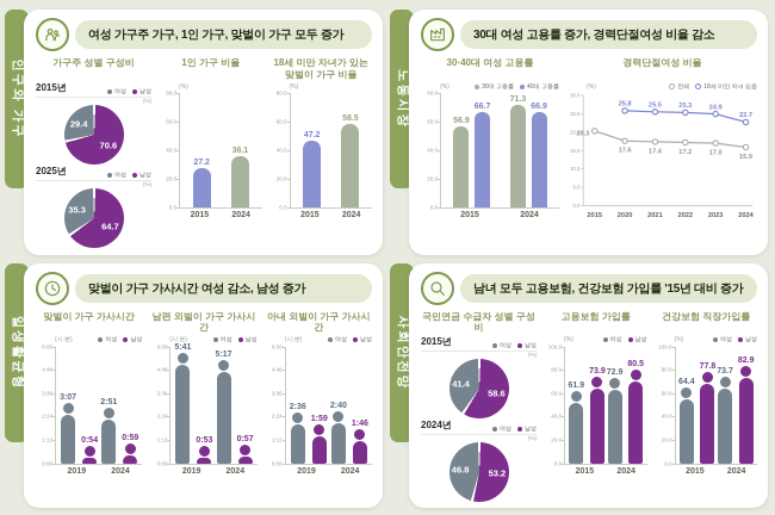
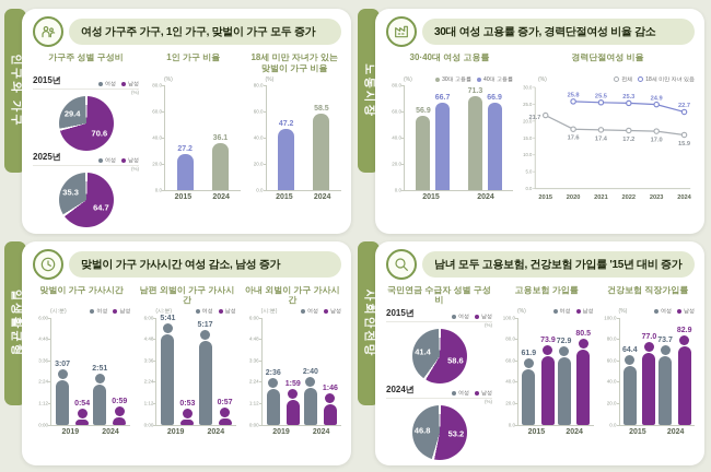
경력단절여성 비율/전체/2015: 20.3 -> 21.7
건강보험 직장가입률/남성/2015: 77.8 -> 77.0
